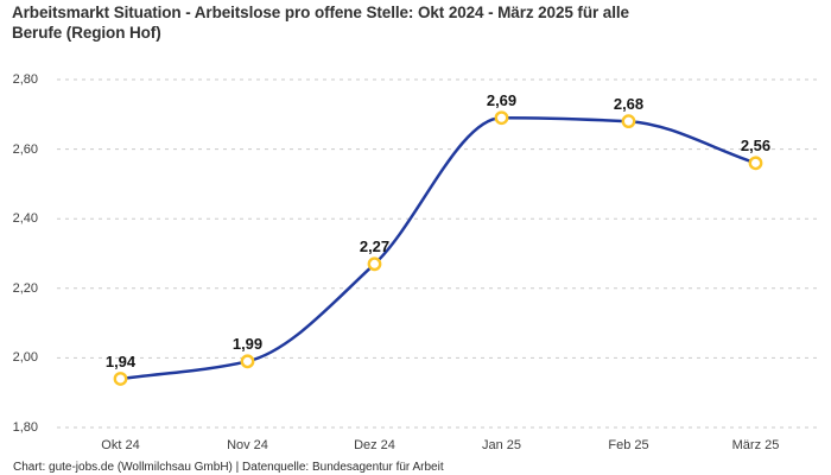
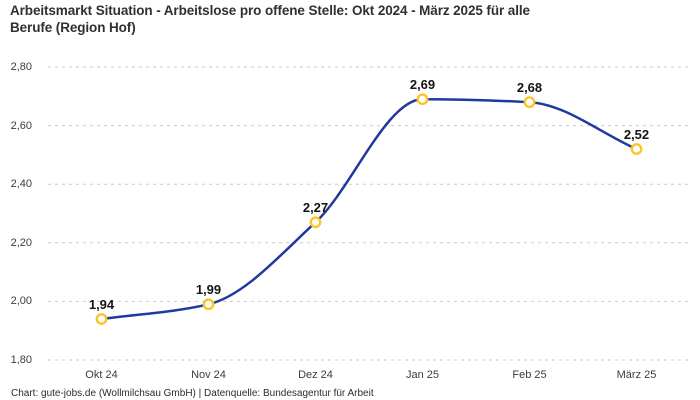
März 25: 2,56 -> 2,52
